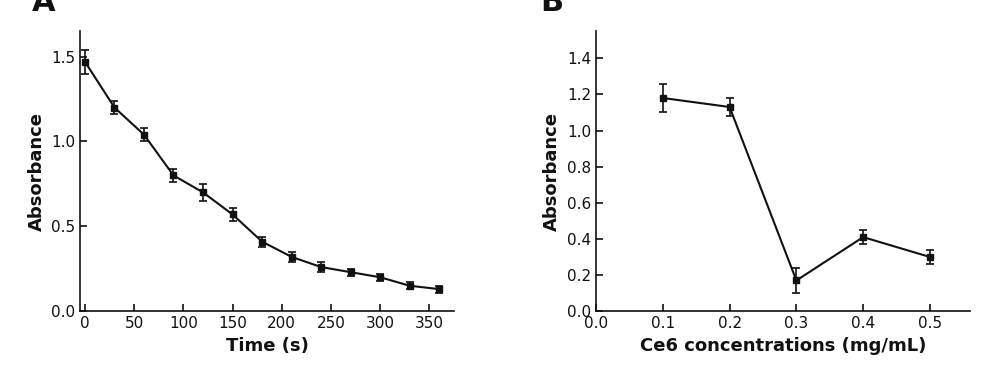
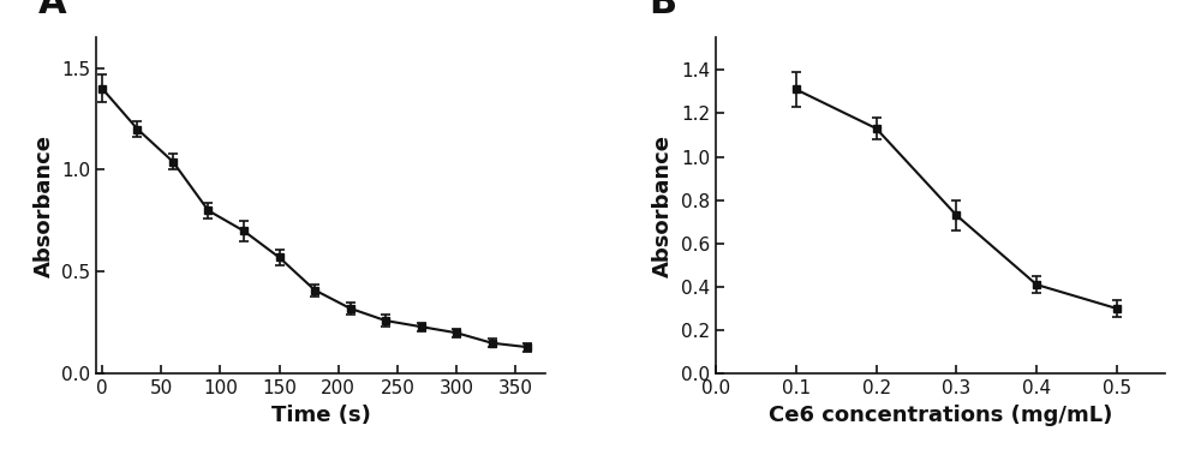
0: 1.47 -> 1.40
0.1: 1.18 -> 1.31
0.3: 0.17 -> 0.73
